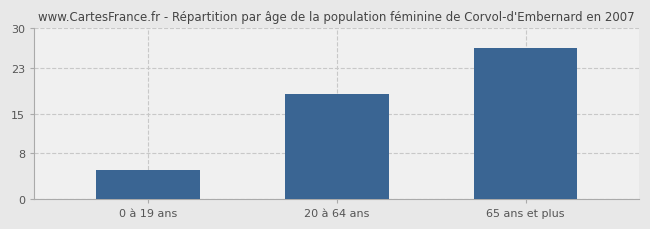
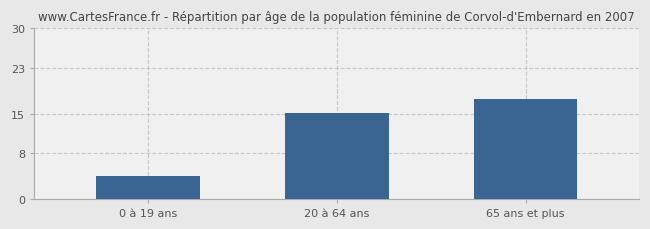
0 à 19 ans: 5.0 -> 4.0
20 à 64 ans: 18.5 -> 15.2
65 ans et plus: 26.5 -> 17.6
